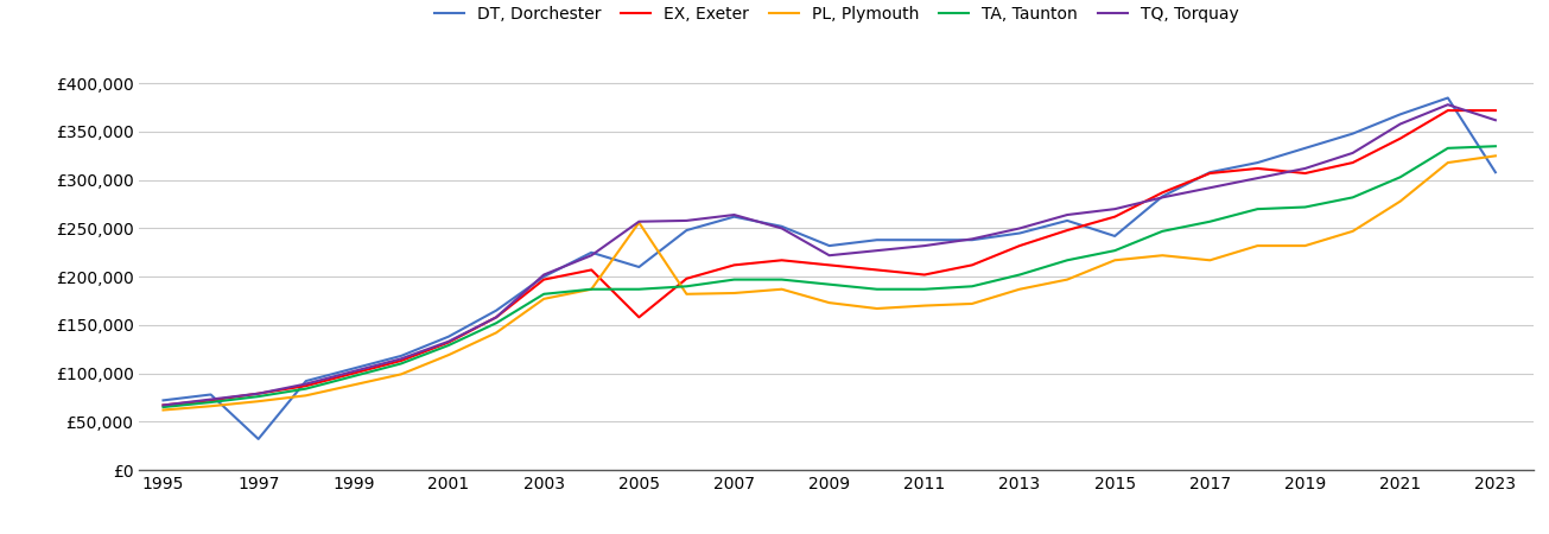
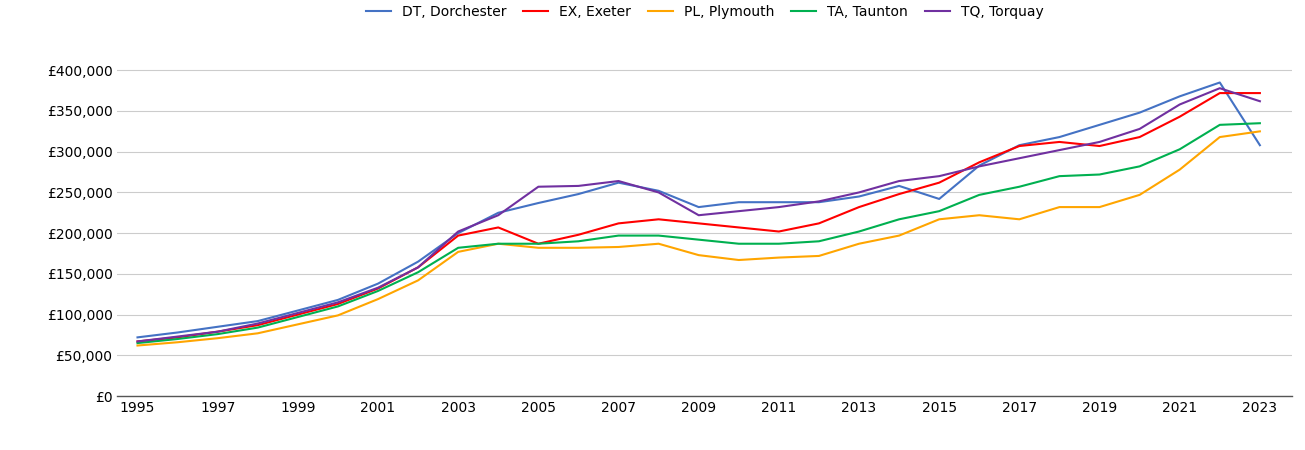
DT, Dorchester/1997: £32,000 -> £85,000
DT, Dorchester/2005: £210,000 -> £237,000
EX, Exeter/2005: £158,000 -> £187,000
PL, Plymouth/2005: £256,000 -> £182,000
